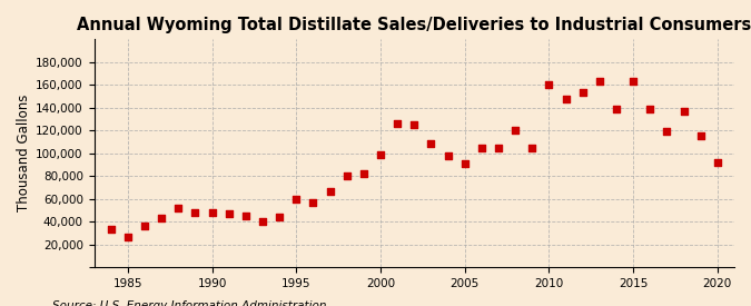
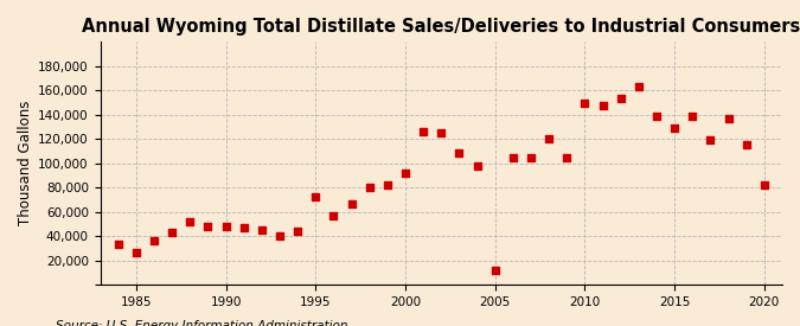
1995: 60,000 -> 72,000
2000: 99,000 -> 92,000
2005: 91,000 -> 12,000
2010: 160,000 -> 150,000
2015: 163,000 -> 129,000
2020: 92,000 -> 82,000
